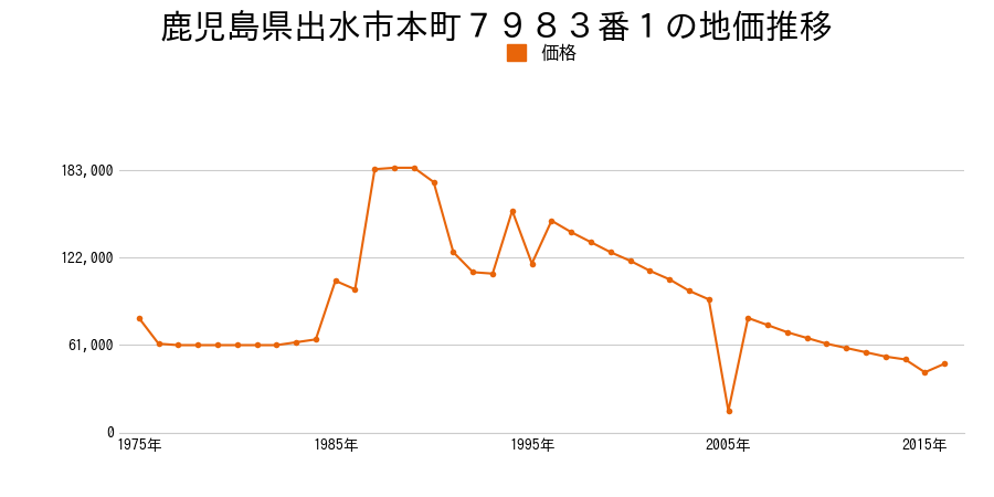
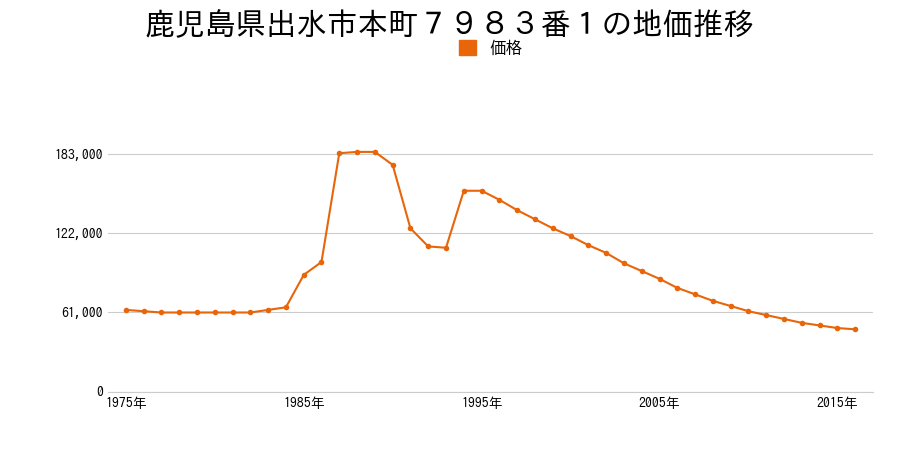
1975年: 80,000 -> 63,000
1985年: 106,000 -> 90,000
1995年: 118,000 -> 155,000
2005年: 15,000 -> 87,000
2015年: 42,000 -> 49,000
